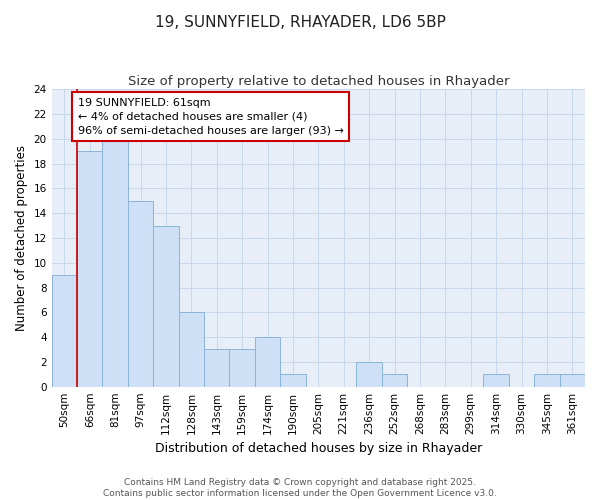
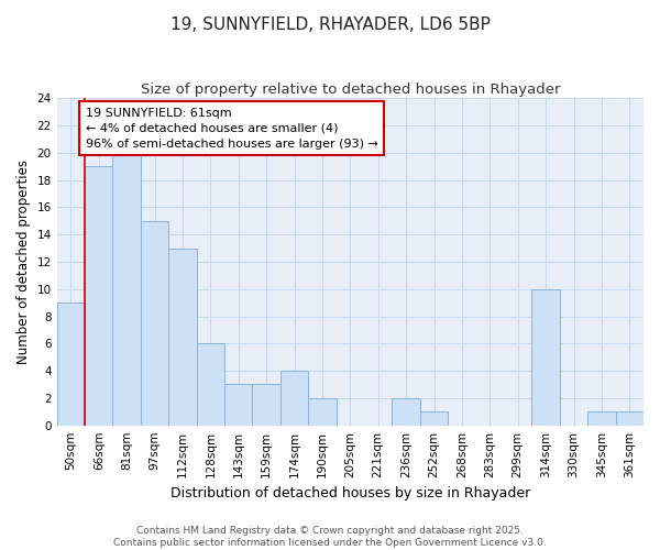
190sqm: 1 -> 2
314sqm: 1 -> 10
